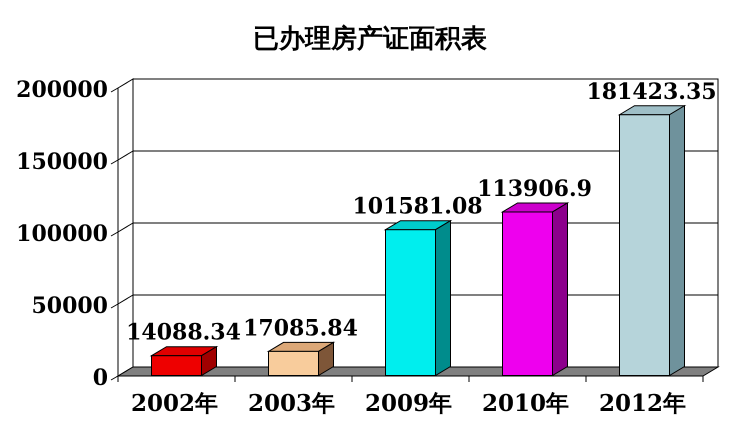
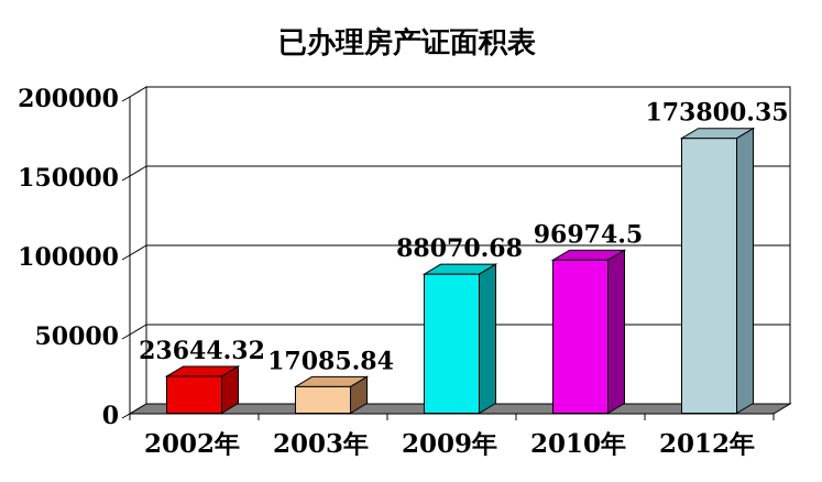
2002年: 14088.34 -> 23644.32
2009年: 101581.08 -> 88070.68
2010年: 113906.9 -> 96974.5
2012年: 181423.35 -> 173800.35
